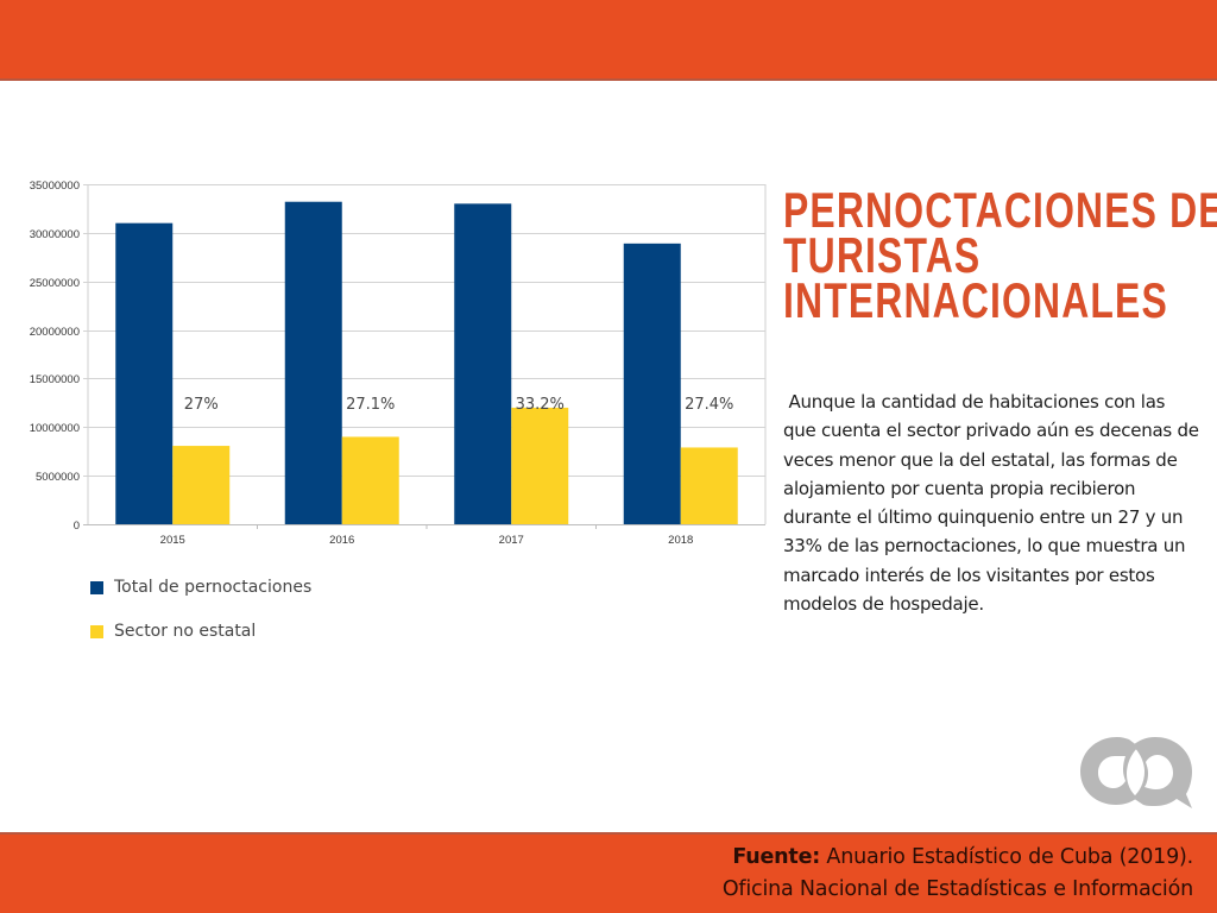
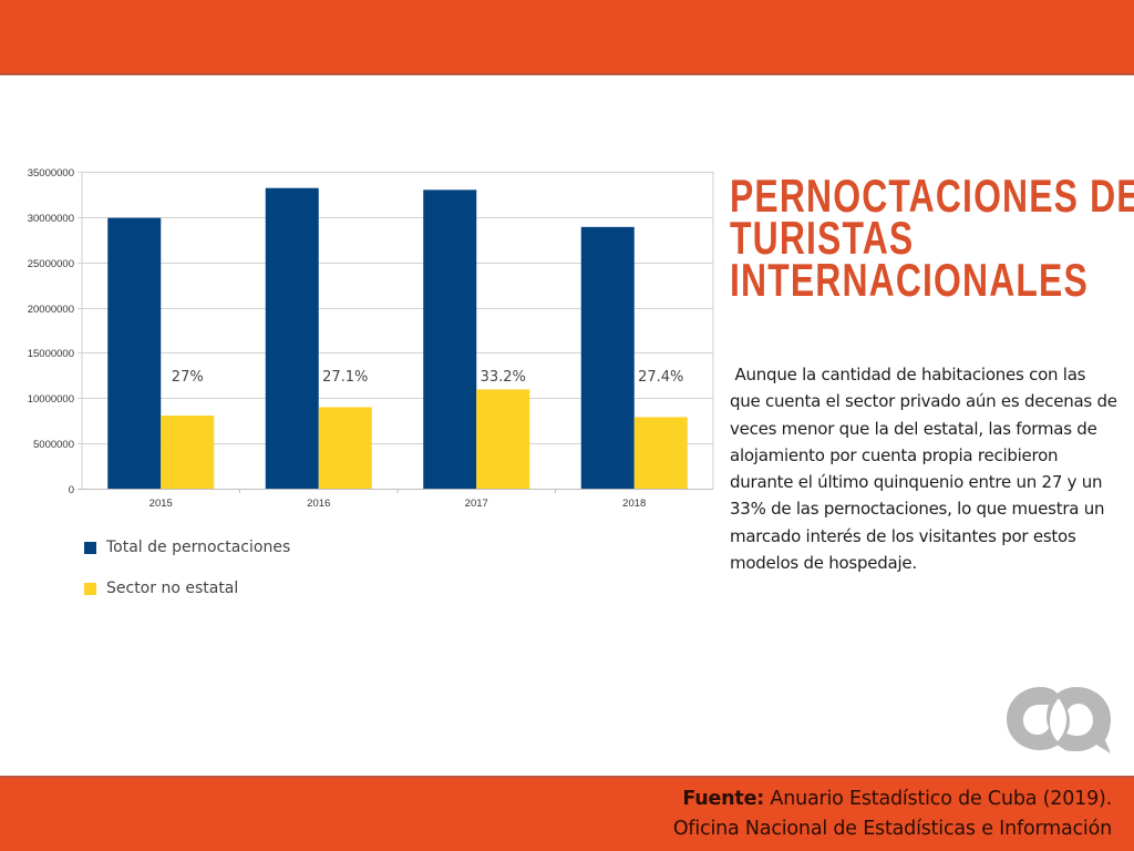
Total de pernoctaciones/2015: 31000000 -> 30000000
Sector no estatal/2017: 12000000 -> 11000000
